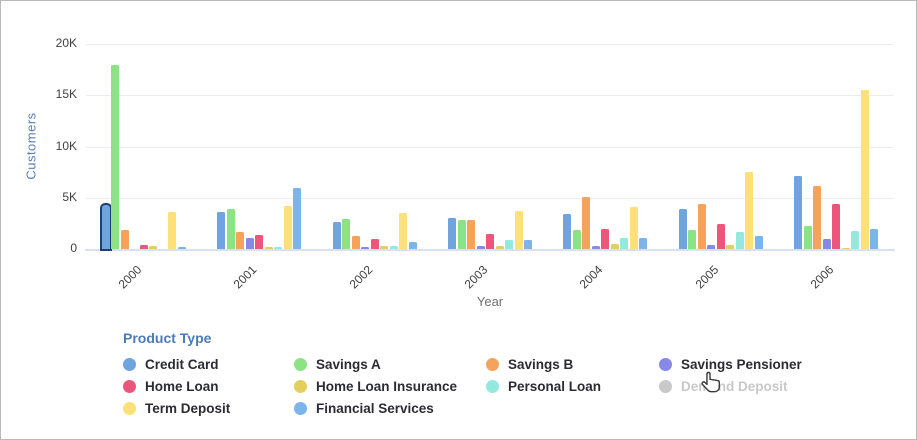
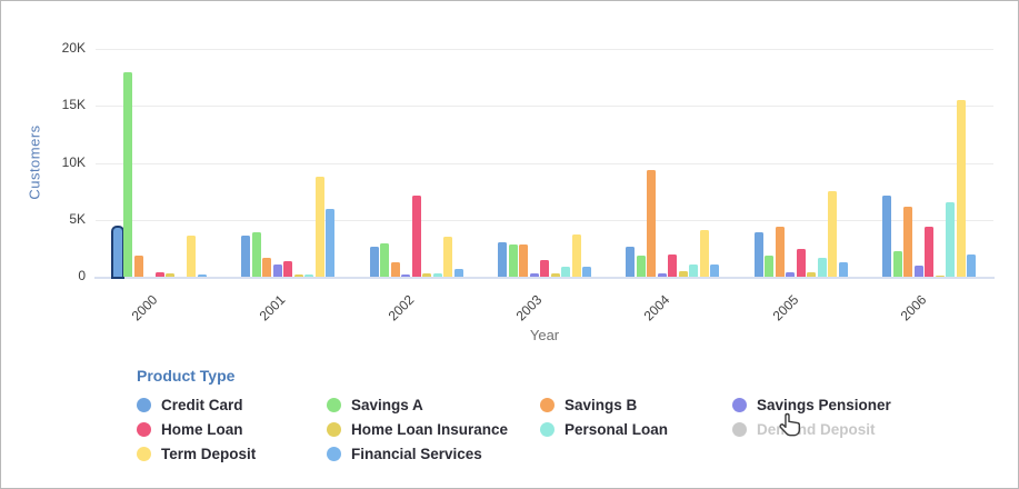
Term Deposit/2001: 4.2K -> 8.8K
Home Loan/2002: 1.0K -> 7.1K
Credit Card/2004: 3.4K -> 2.6K
Savings B/2004: 5.1K -> 9.4K
Personal Loan/2006: 1.8K -> 6.5K
